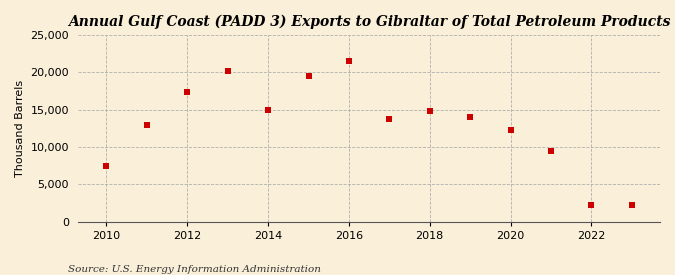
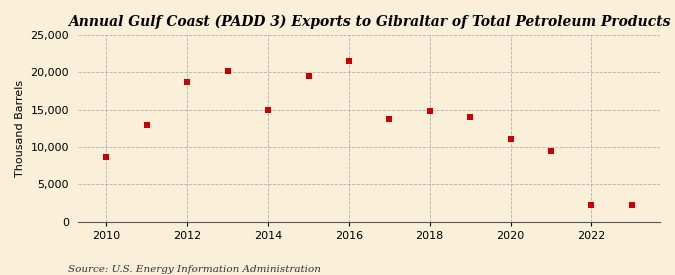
2010: 7,400 -> 8,600
2012: 17,400 -> 18,700
2020: 12,200 -> 11,100
